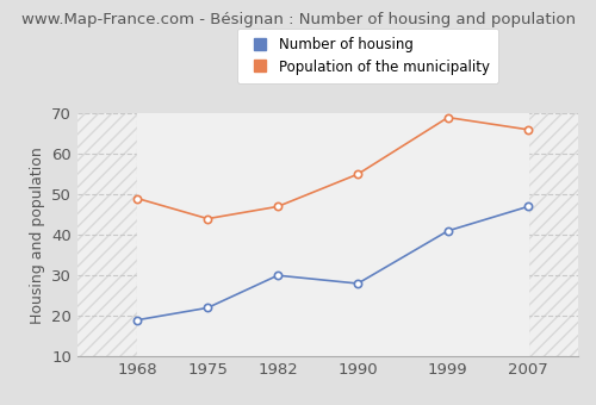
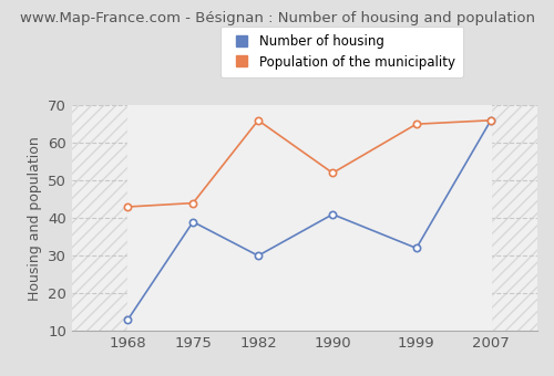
Number of housing/1968: 19 -> 13
Population of the municipality/1968: 49 -> 43
Number of housing/1975: 22 -> 39
Population of the municipality/1982: 47 -> 66
Number of housing/1990: 28 -> 41
Population of the municipality/1990: 55 -> 52
Number of housing/1999: 41 -> 32
Population of the municipality/1999: 69 -> 65
Number of housing/2007: 47 -> 66
